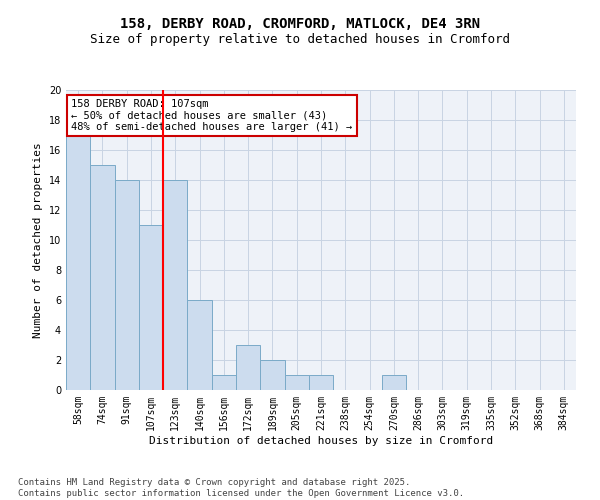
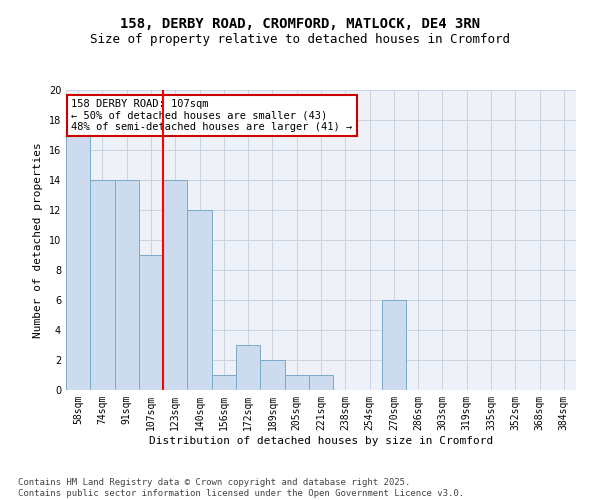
74sqm: 15 -> 14
107sqm: 11 -> 9
140sqm: 6 -> 12
270sqm: 1 -> 6
